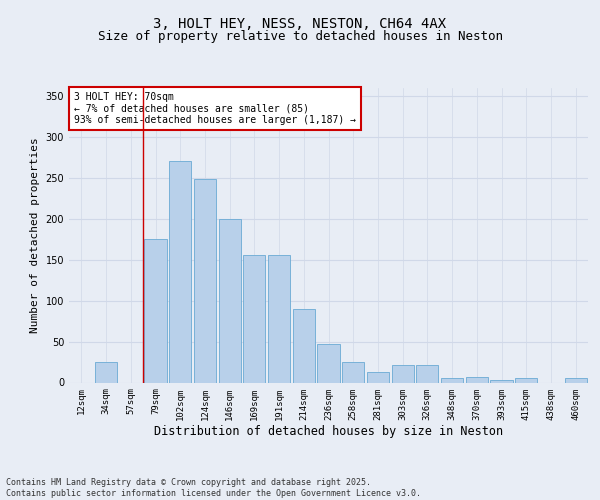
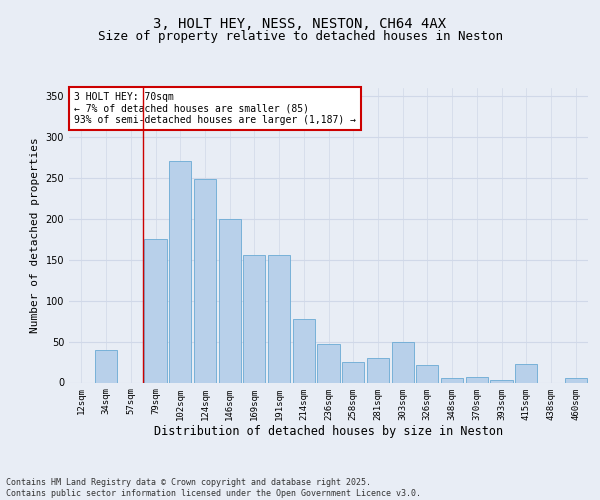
34sqm: 25 -> 40
214sqm: 90 -> 78
281sqm: 13 -> 30
303sqm: 21 -> 50
415sqm: 5 -> 22
